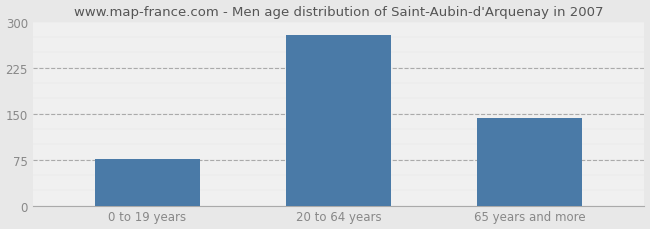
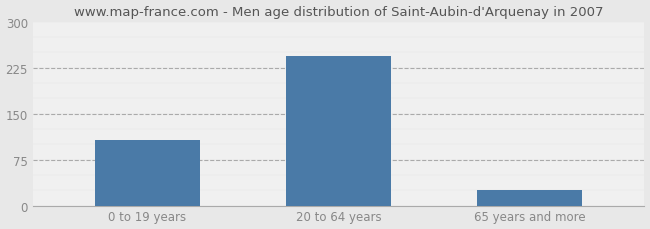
0 to 19 years: 76 -> 107
20 to 64 years: 278 -> 243
65 years and more: 142 -> 25
